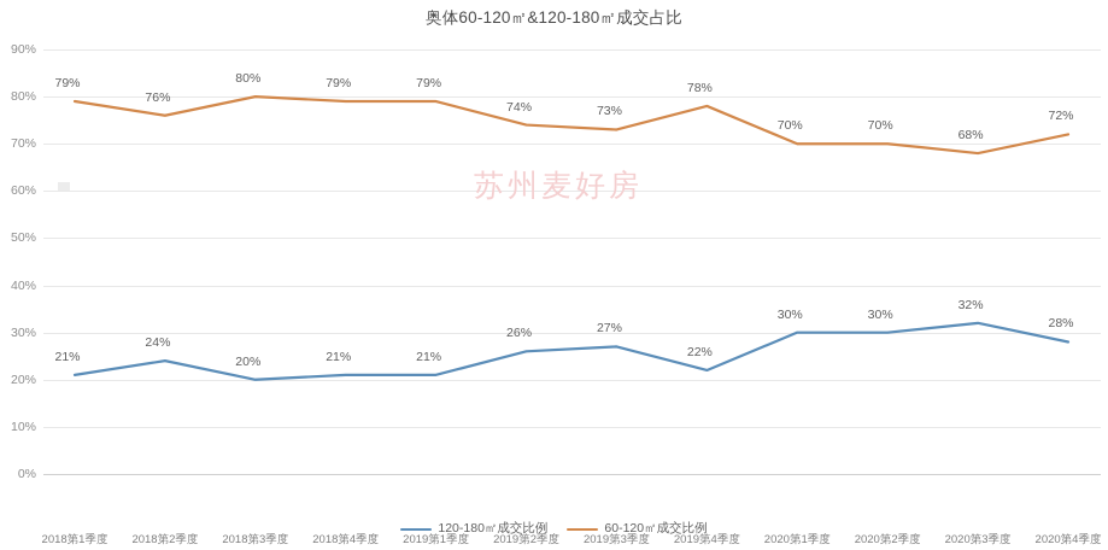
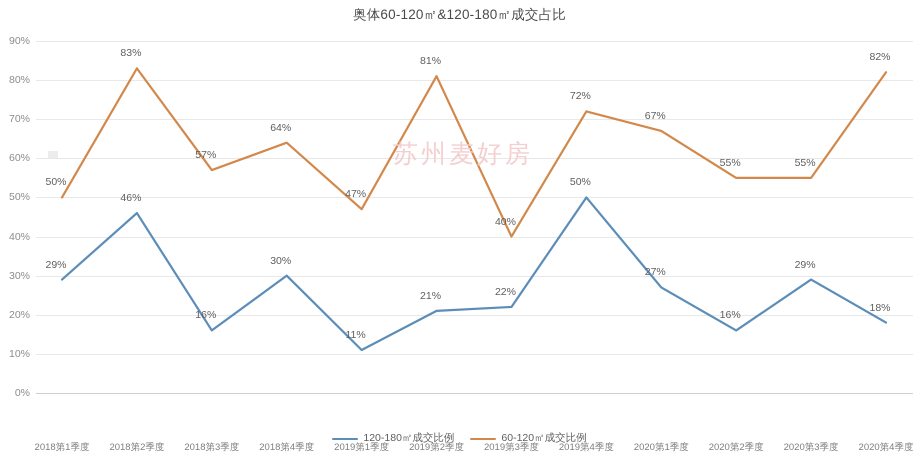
120-180㎡成交比例/2018第1季度: 21% -> 29%
60-120㎡成交比例/2018第1季度: 79% -> 50%
120-180㎡成交比例/2018第2季度: 24% -> 46%
60-120㎡成交比例/2018第2季度: 76% -> 83%
120-180㎡成交比例/2018第3季度: 20% -> 16%
60-120㎡成交比例/2018第3季度: 80% -> 57%
120-180㎡成交比例/2018第4季度: 21% -> 30%
60-120㎡成交比例/2018第4季度: 79% -> 64%
120-180㎡成交比例/2019第1季度: 21% -> 11%
60-120㎡成交比例/2019第1季度: 79% -> 47%
120-180㎡成交比例/2019第2季度: 26% -> 21%
60-120㎡成交比例/2019第2季度: 74% -> 81%
120-180㎡成交比例/2019第3季度: 27% -> 22%
60-120㎡成交比例/2019第3季度: 73% -> 40%
120-180㎡成交比例/2019第4季度: 22% -> 50%
60-120㎡成交比例/2019第4季度: 78% -> 72%
120-180㎡成交比例/2020第1季度: 30% -> 27%
60-120㎡成交比例/2020第1季度: 70% -> 67%
120-180㎡成交比例/2020第2季度: 30% -> 16%
60-120㎡成交比例/2020第2季度: 70% -> 55%
120-180㎡成交比例/2020第3季度: 32% -> 29%
60-120㎡成交比例/2020第3季度: 68% -> 55%
120-180㎡成交比例/2020第4季度: 28% -> 18%
60-120㎡成交比例/2020第4季度: 72% -> 82%
